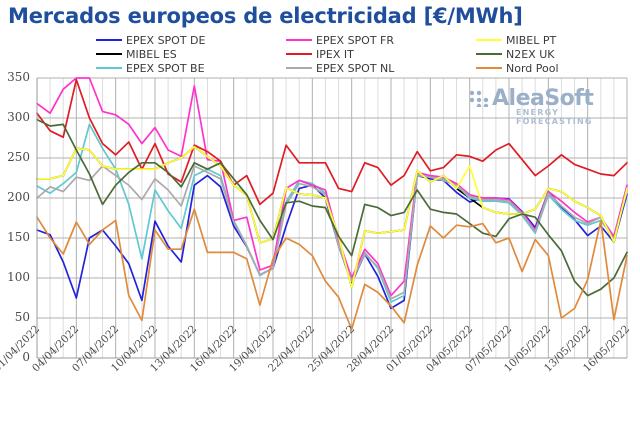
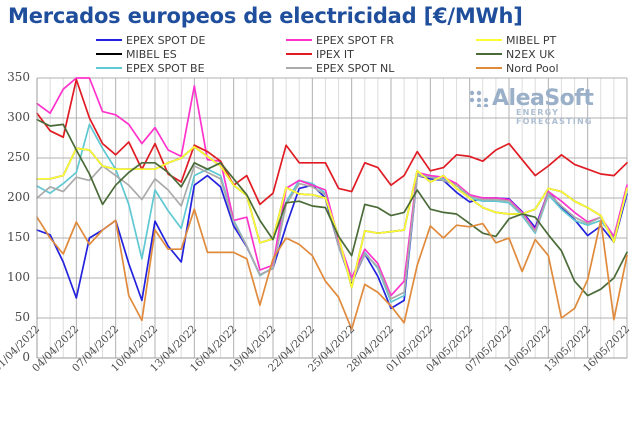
EPEX SPOT DE/07/04/2022: 140 -> 170
MIBEL PT/04/05/2022: 240 -> 200
